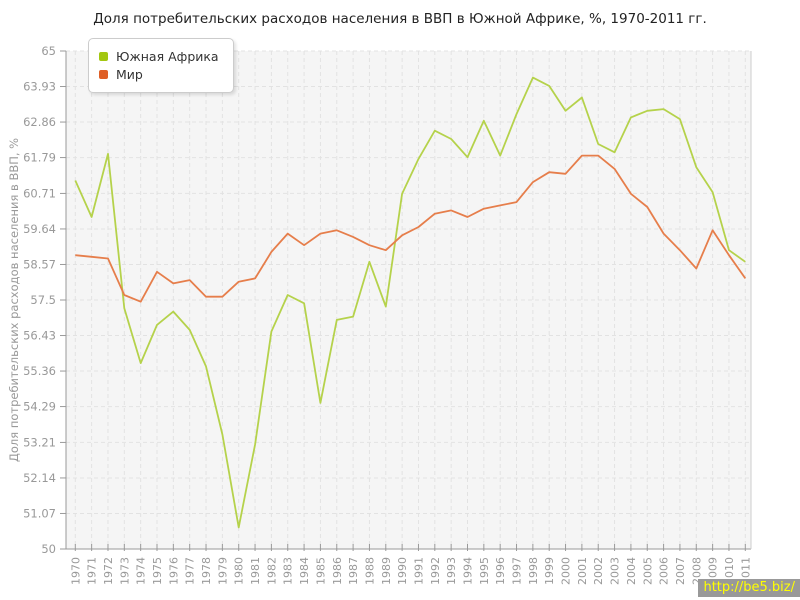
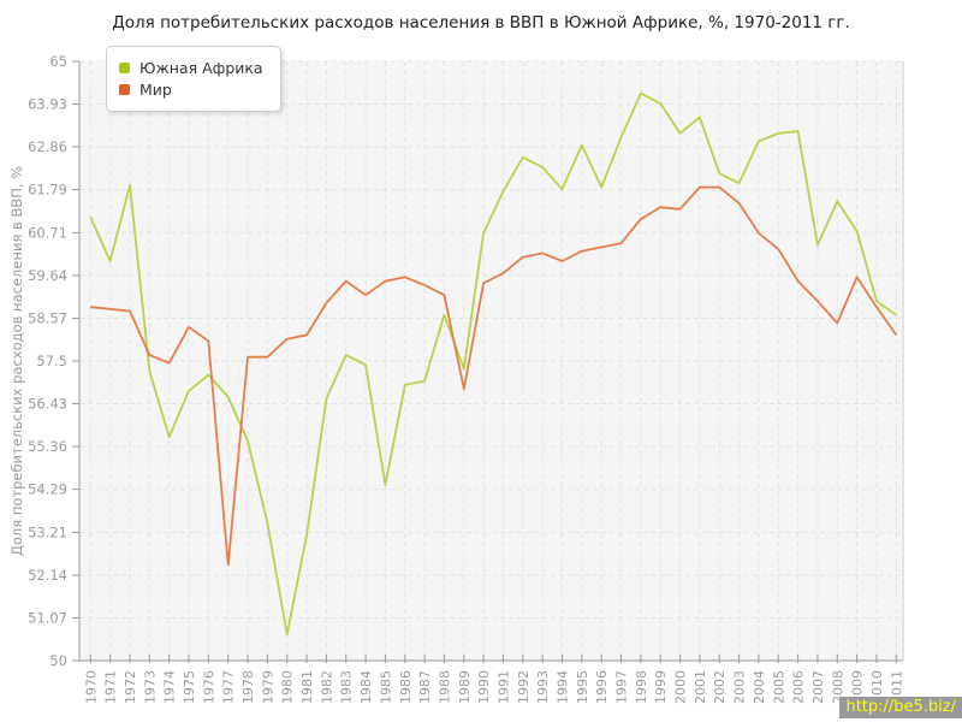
Мир/1977: 58.1 -> 52.4
Мир/1989: 59.0 -> 56.8
Южная Африка/2007: 63.0 -> 60.4
